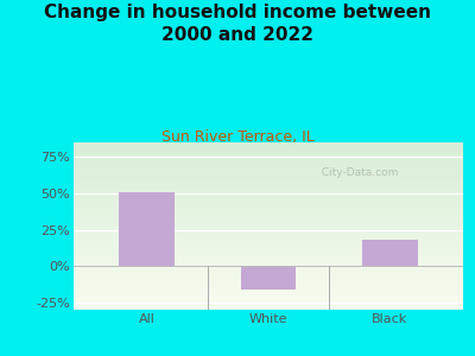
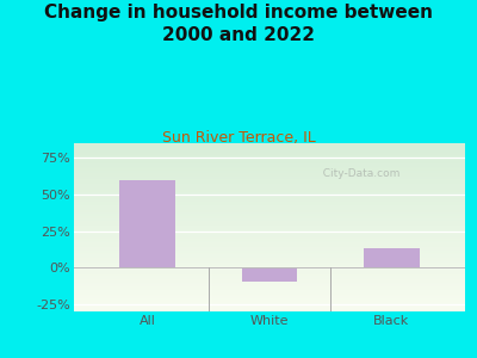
All: 51% -> 60%
White: -16% -> -10%
Black: 18% -> 13%
